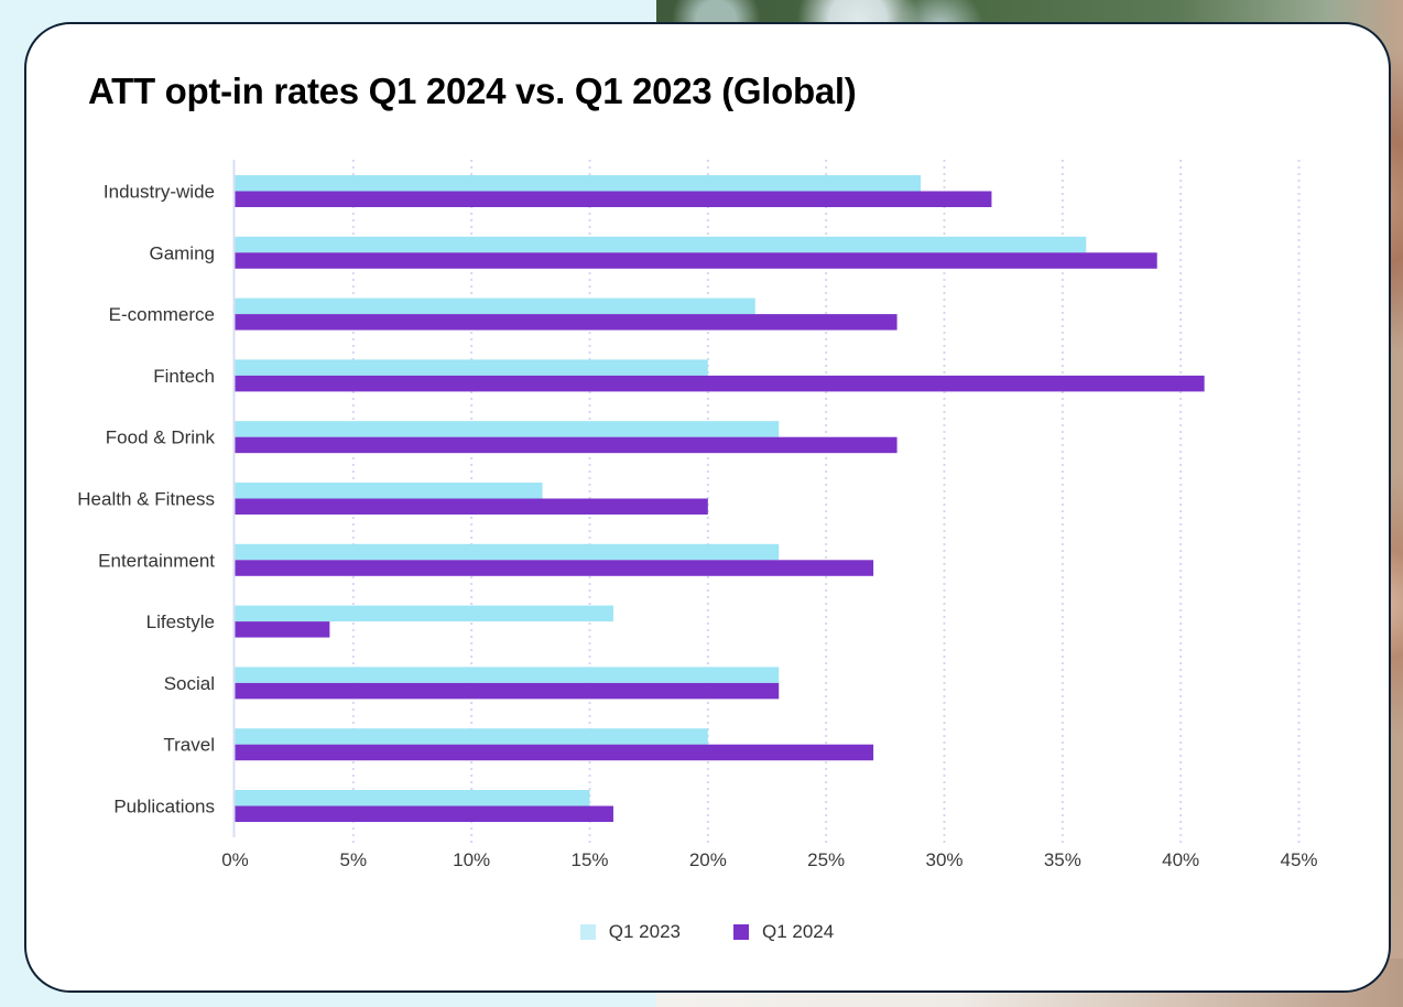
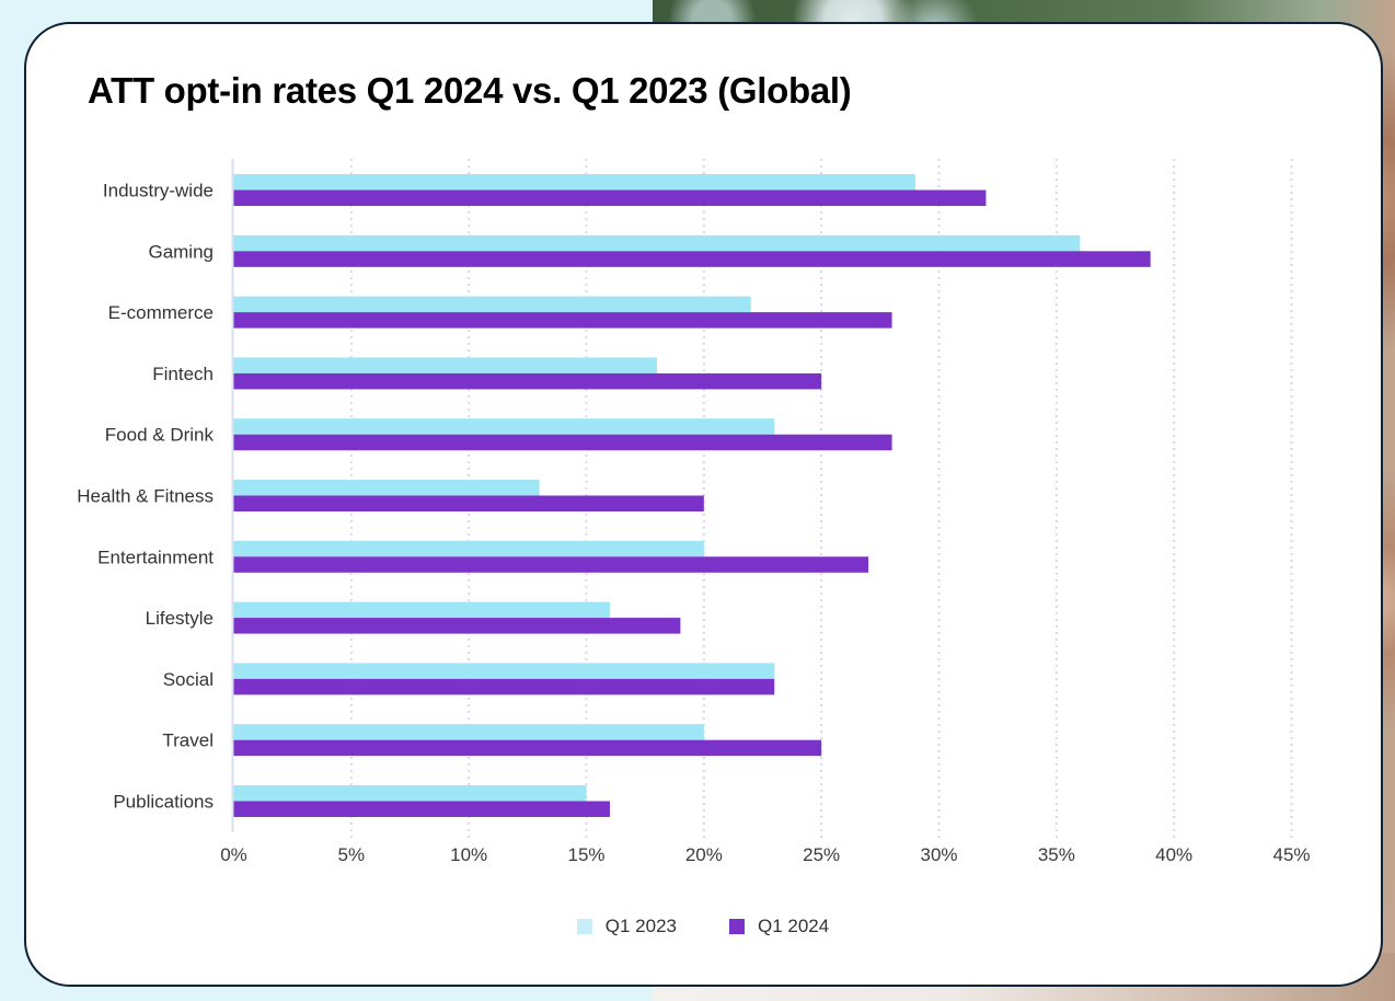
Q1 2023/Fintech: 20% -> 18%
Q1 2024/Fintech: 41% -> 25%
Q1 2023/Entertainment: 23% -> 20%
Q1 2024/Lifestyle: 4% -> 19%
Q1 2024/Travel: 27% -> 25%
